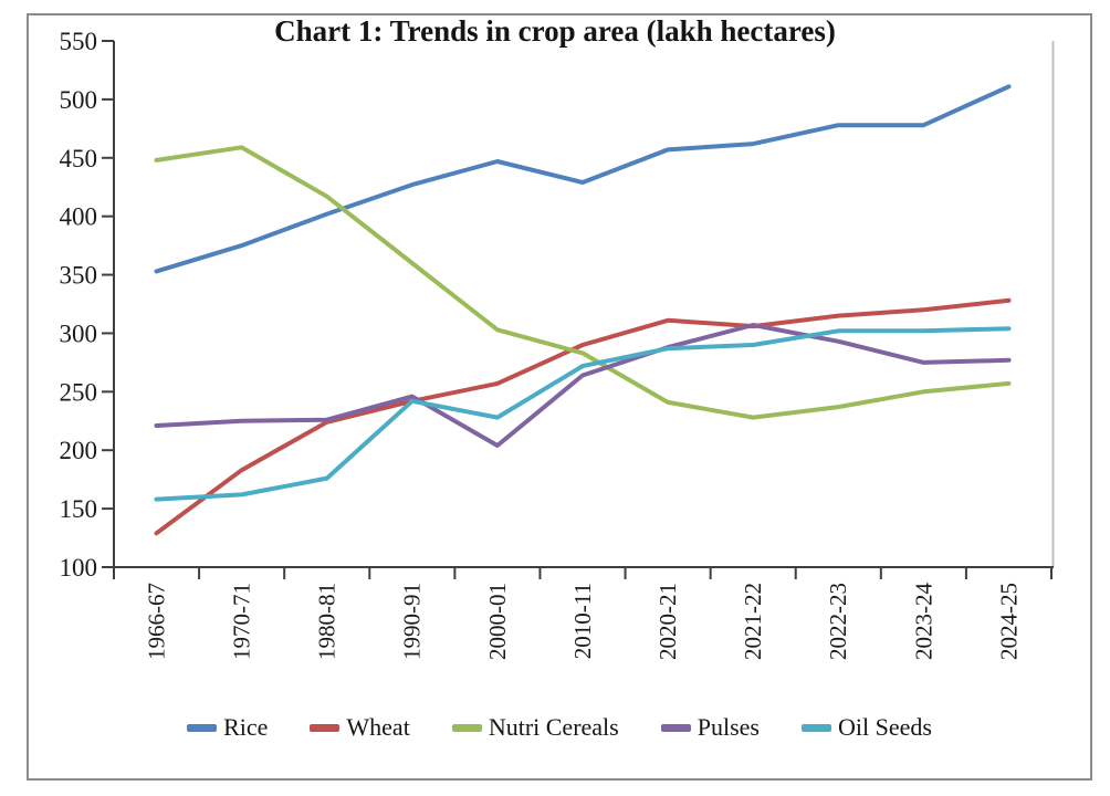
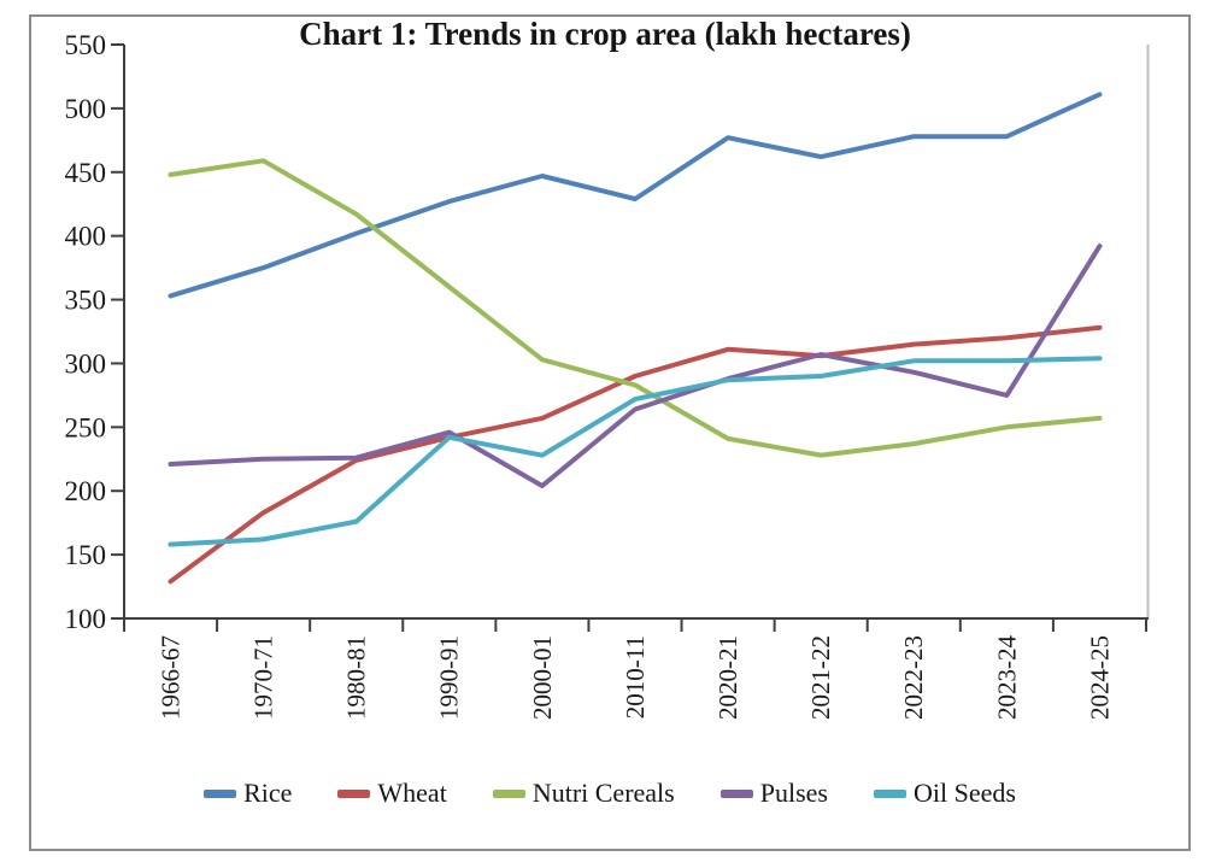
Rice/2020-21: 457 -> 477
Pulses/2024-25: 277 -> 392
